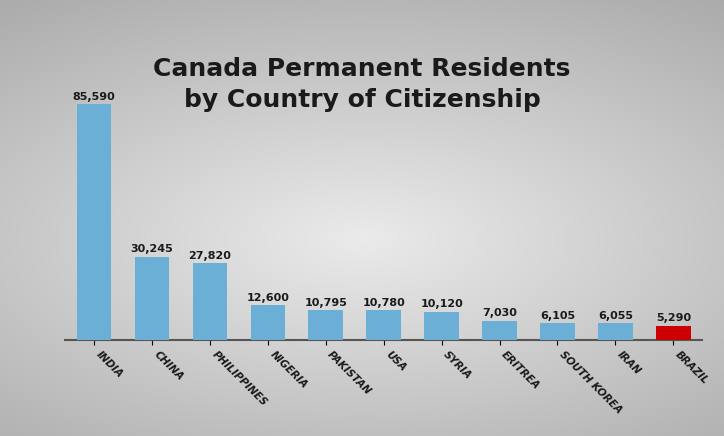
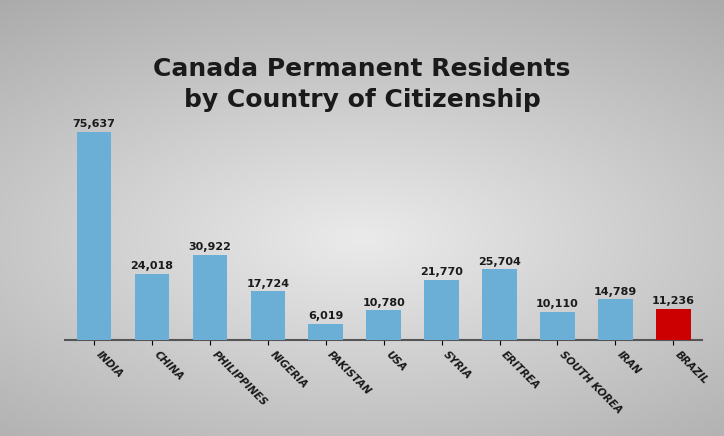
INDIA: 85,590 -> 75,637
CHINA: 30,245 -> 24,018
PHILIPPINES: 27,820 -> 30,922
NIGERIA: 12,600 -> 17,724
PAKISTAN: 10,795 -> 6,019
SYRIA: 10,120 -> 21,770
ERITREA: 7,030 -> 25,704
SOUTH KOREA: 6,105 -> 10,110
IRAN: 6,055 -> 14,789
BRAZIL: 5,290 -> 11,236
